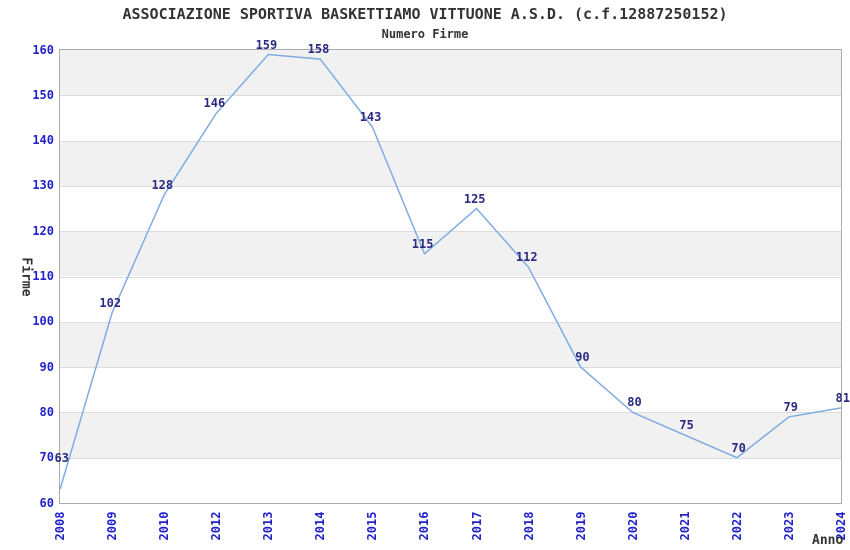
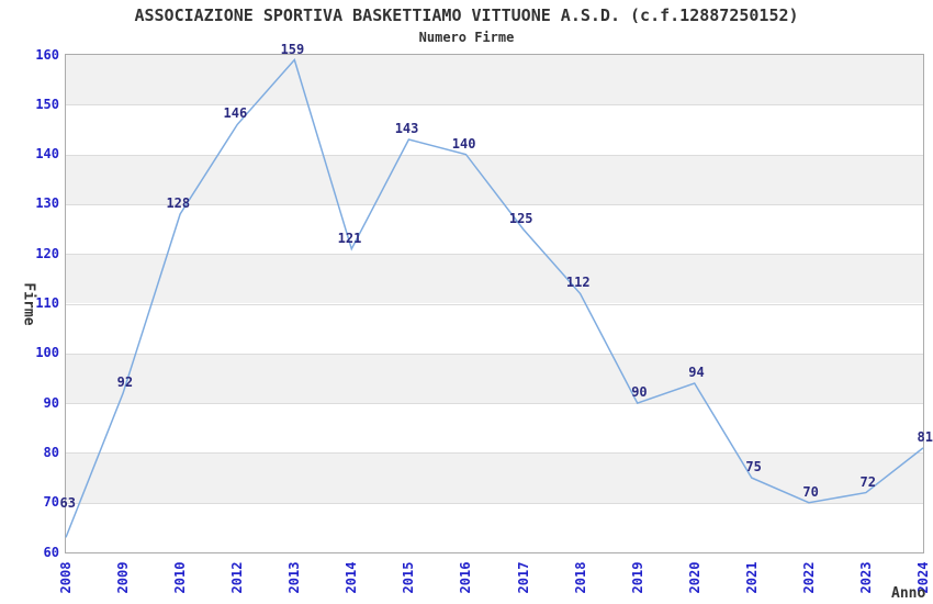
2009: 102 -> 92
2014: 158 -> 121
2016: 115 -> 140
2020: 80 -> 94
2023: 79 -> 72
